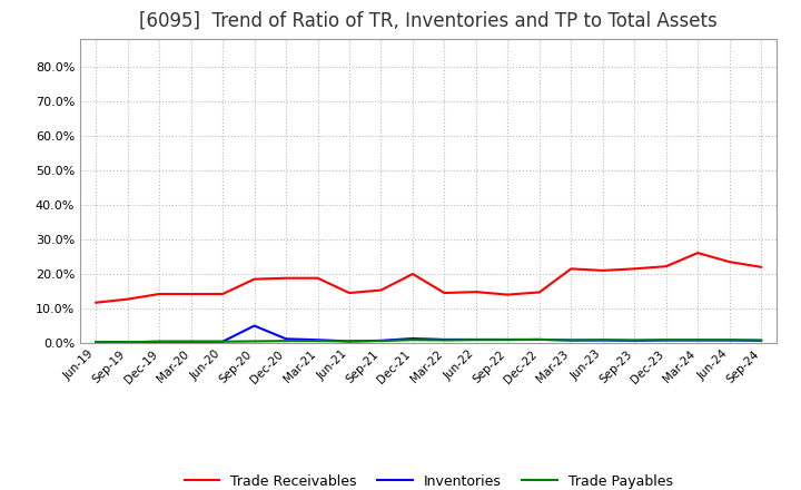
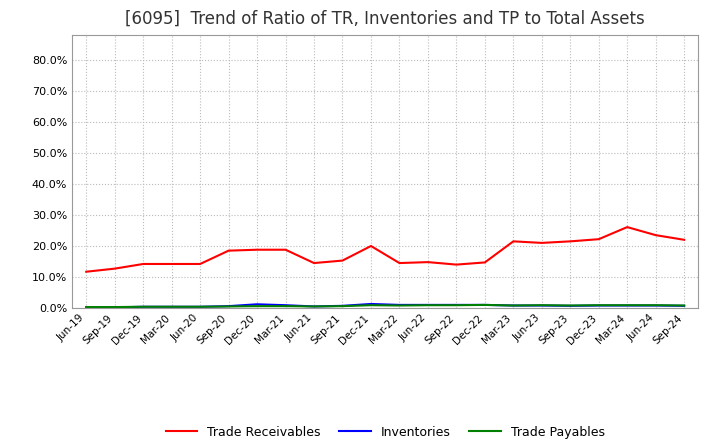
Inventories/Sep-20: 5.0% -> 0.6%
